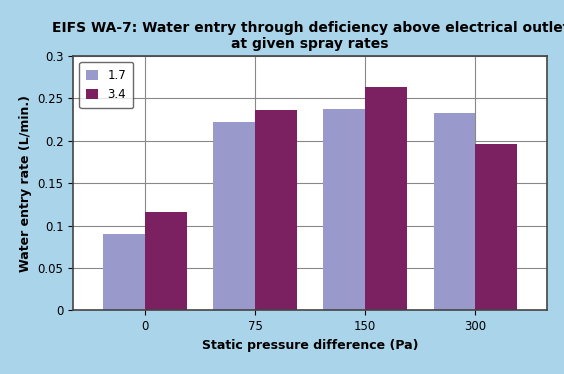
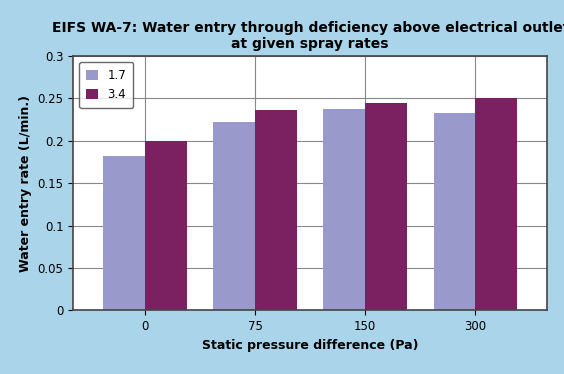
1.7/0: 0.090 -> 0.182
3.4/0: 0.116 -> 0.200
3.4/150: 0.264 -> 0.245
3.4/300: 0.196 -> 0.250
